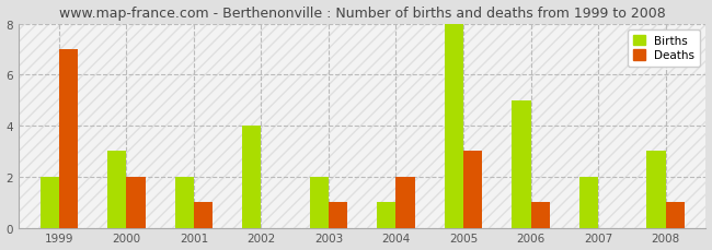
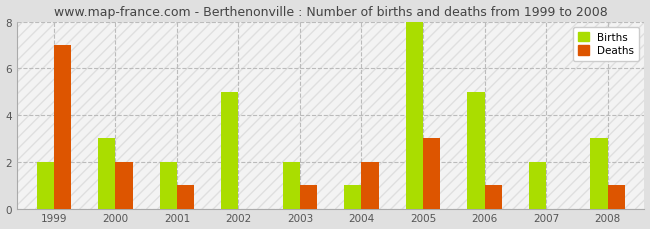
Births/2002: 4 -> 5
